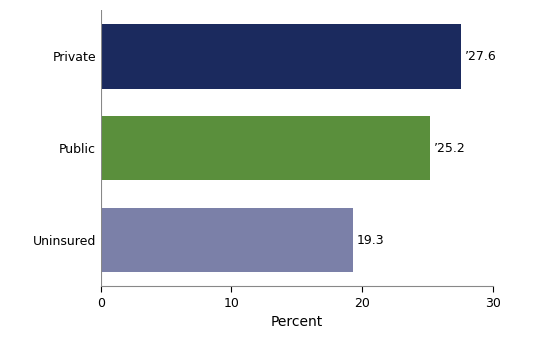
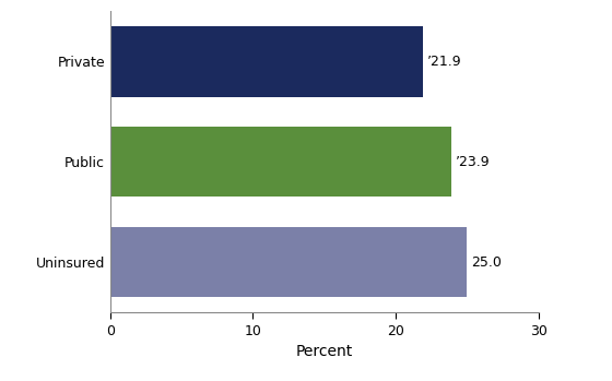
Private: ’27.6 -> ’21.9
Public: ’25.2 -> ’23.9
Uninsured: 19.3 -> 25.0
